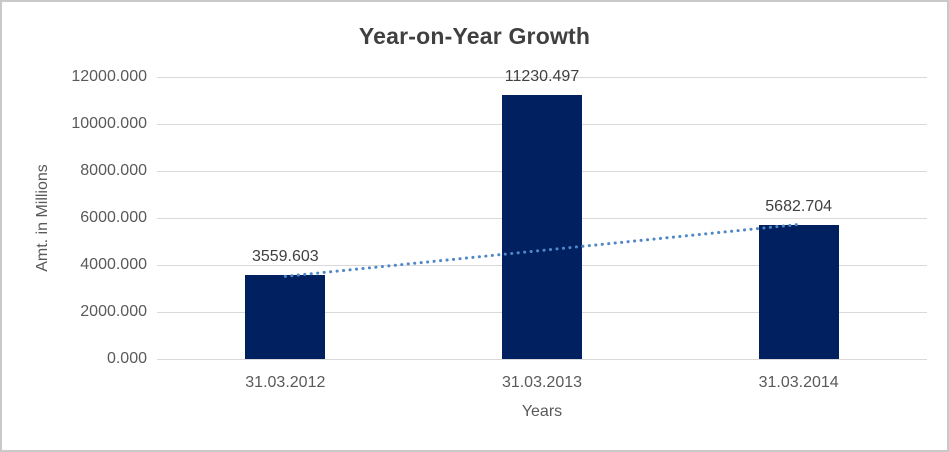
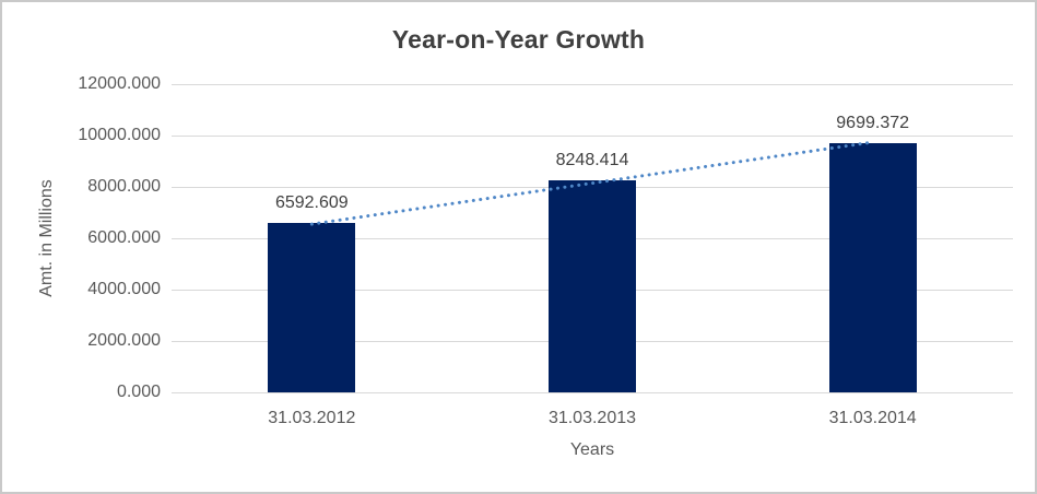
31.03.2012: 3559.603 -> 6592.609
31.03.2013: 11230.497 -> 8248.414
31.03.2014: 5682.704 -> 9699.372
